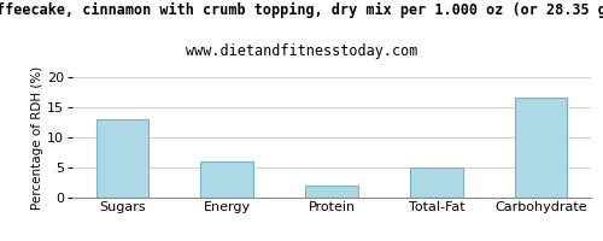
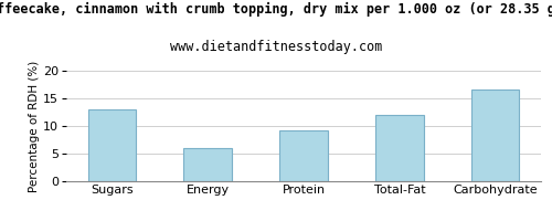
Protein: 2.0 -> 9.2
Total-Fat: 5.0 -> 12.0
